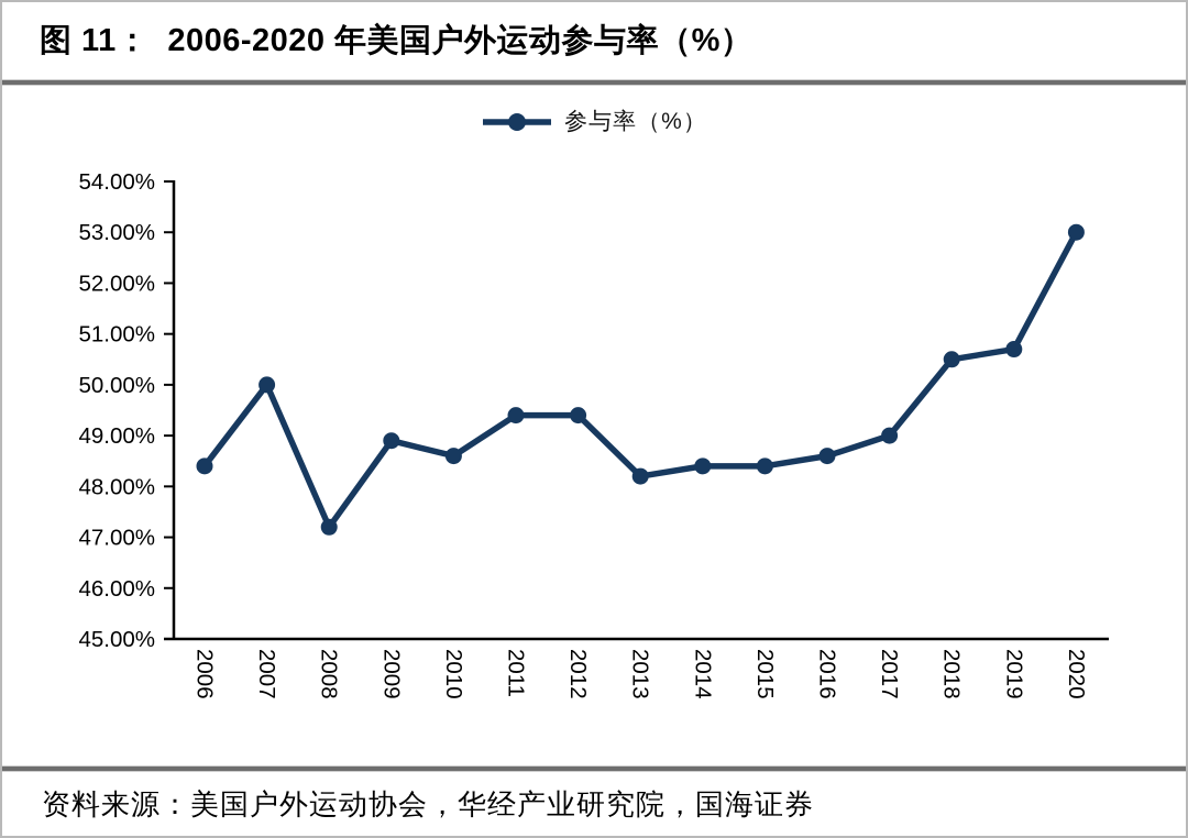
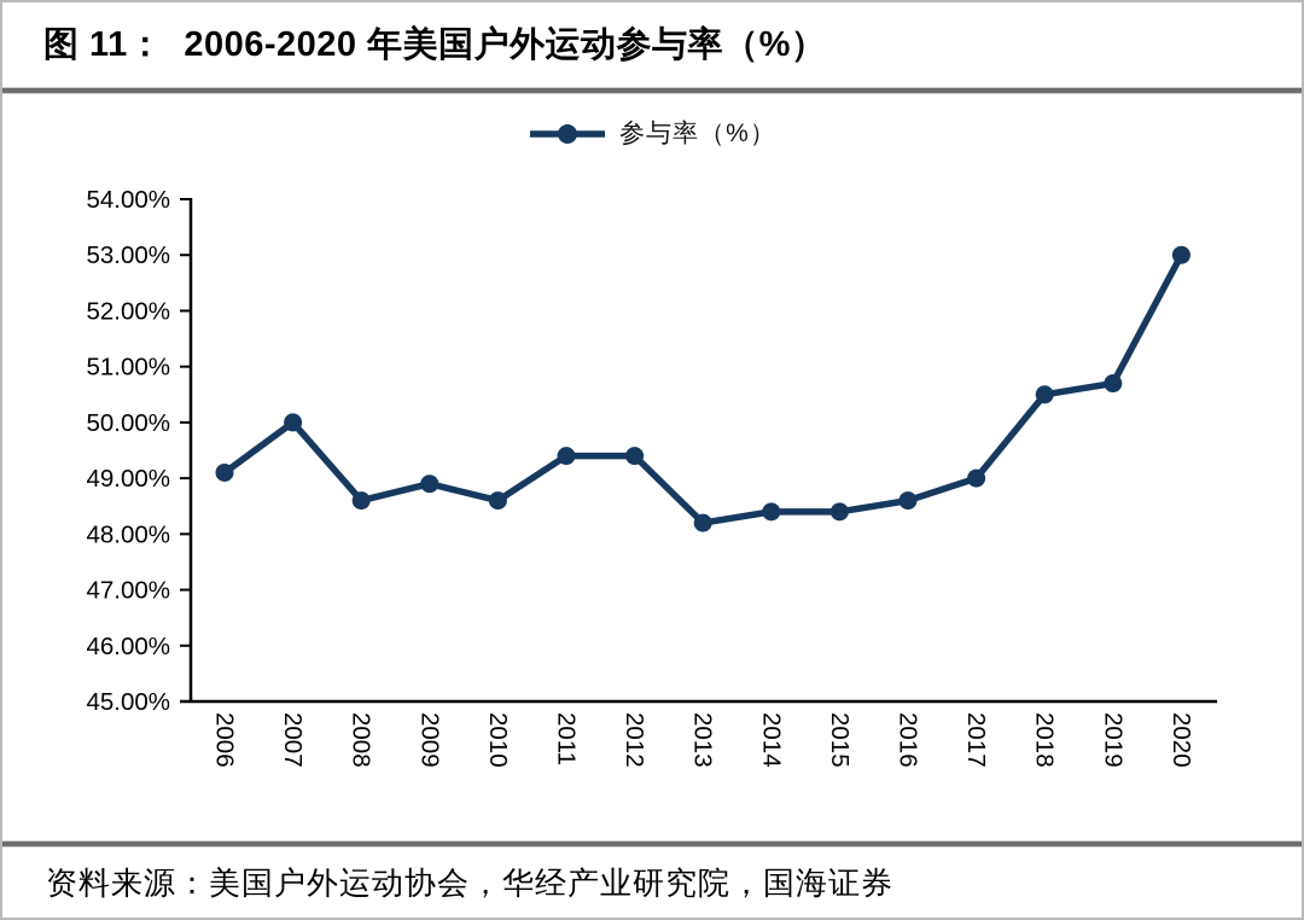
2006: 48.4% -> 49.1%
2008: 47.2% -> 48.6%
